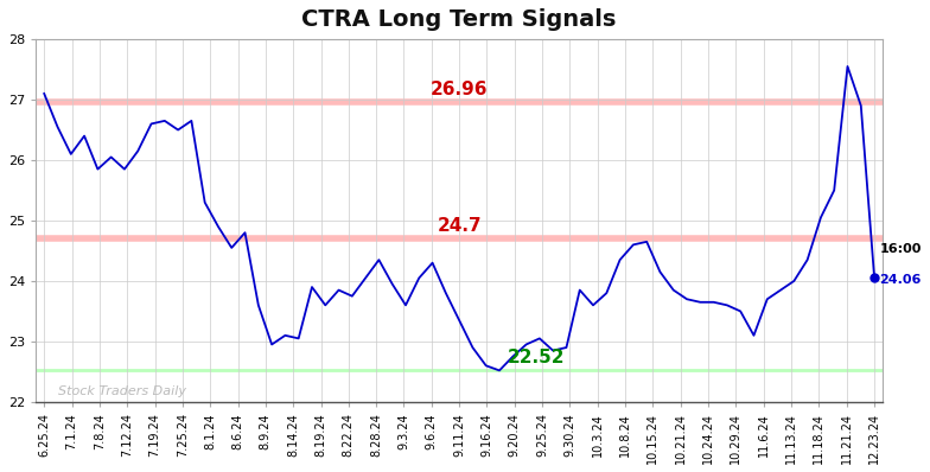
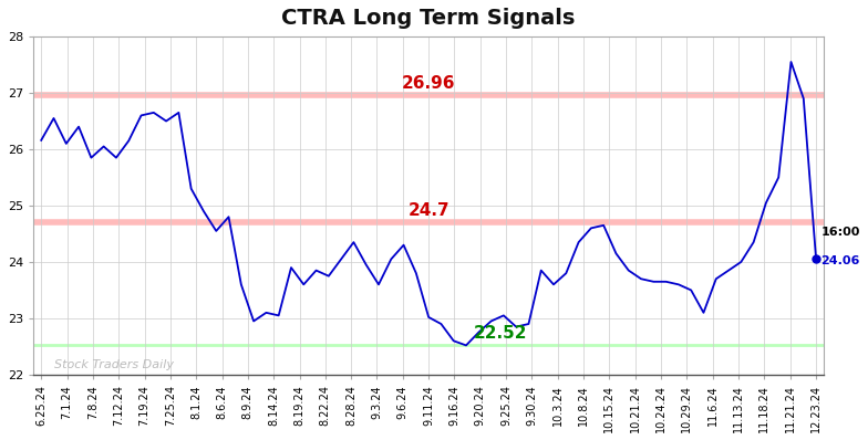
6.25.24: 27.10 -> 26.16
9.11.24: 23.35 -> 23.02
